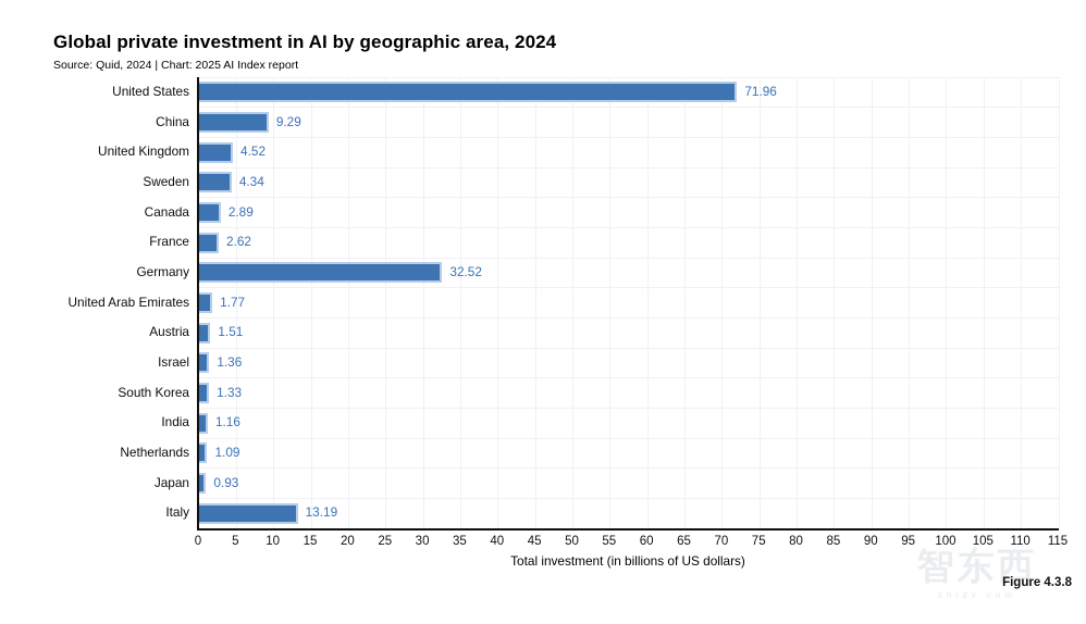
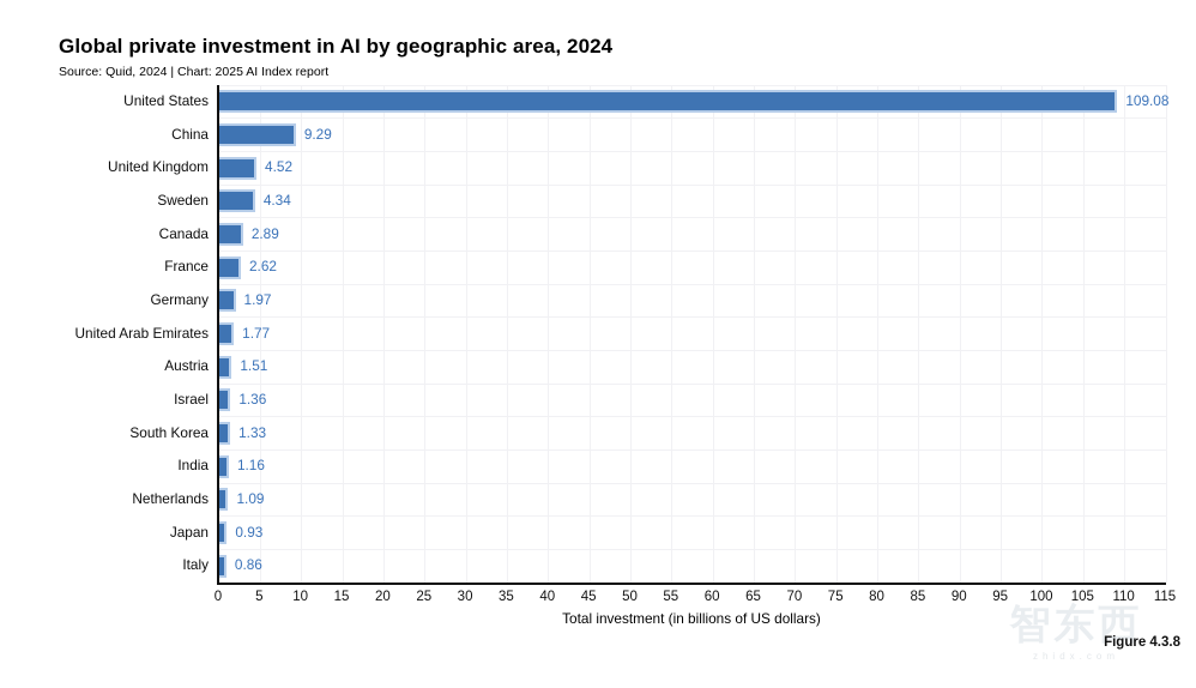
United States: 71.96 -> 109.08
Germany: 32.52 -> 1.97
Italy: 13.19 -> 0.86
